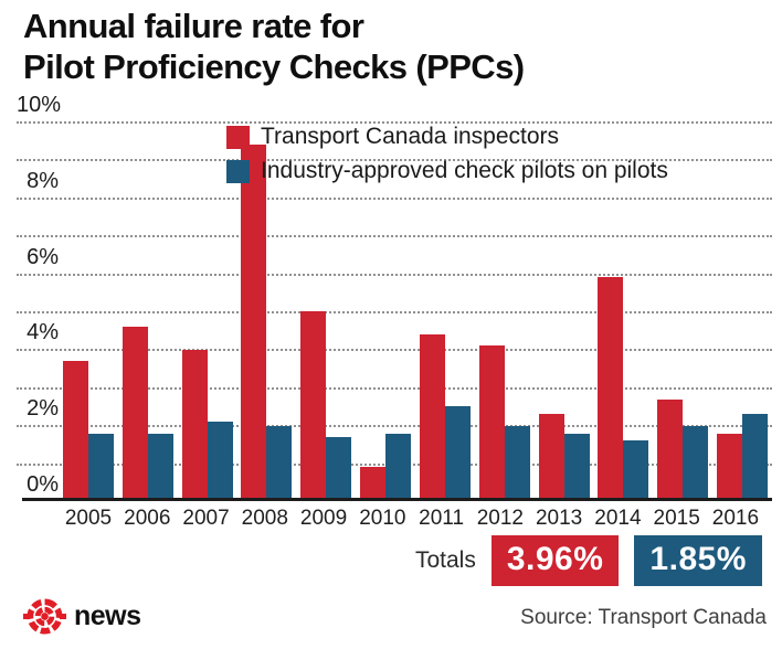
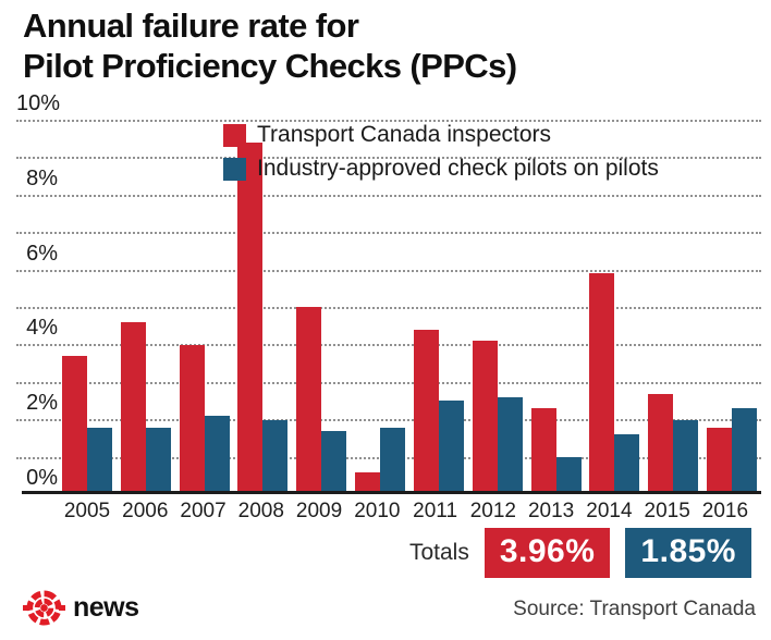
Transport Canada inspectors/2010: 0.8% -> 0.5%
Industry-approved check pilots on pilots/2012: 1.9% -> 2.5%
Industry-approved check pilots on pilots/2013: 1.7% -> 0.9%
